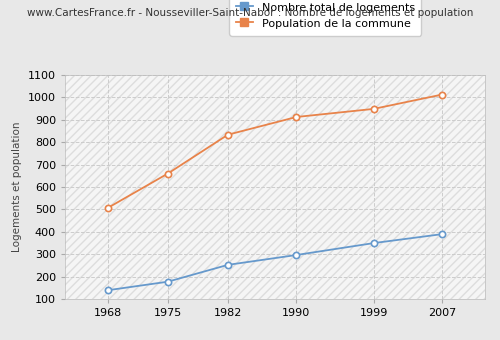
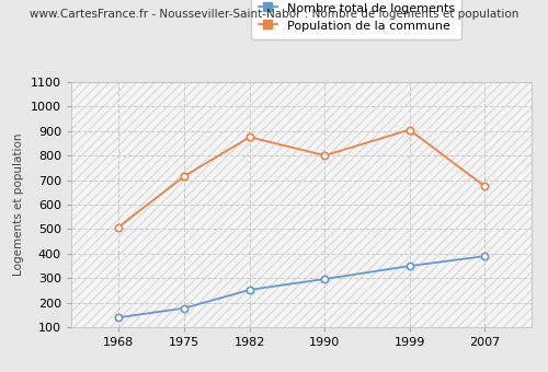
Population de la commune/1975: 660 -> 715
Population de la commune/1982: 833 -> 875
Population de la commune/1990: 912 -> 800
Population de la commune/1999: 948 -> 905
Population de la commune/2007: 1012 -> 675
